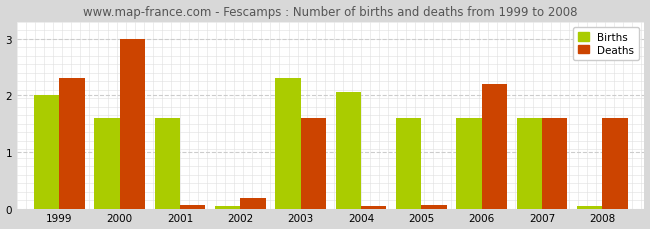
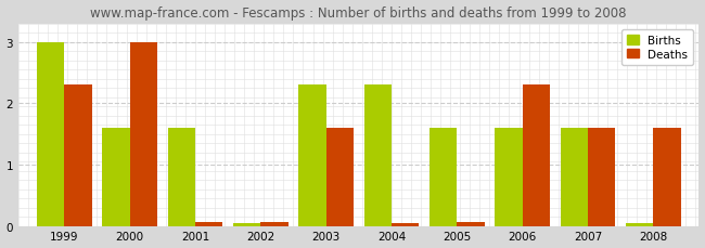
Births/1999: 2.00 -> 3.00
Deaths/2002: 0.18 -> 0.07
Births/2004: 2.06 -> 2.30
Deaths/2006: 2.20 -> 2.30
